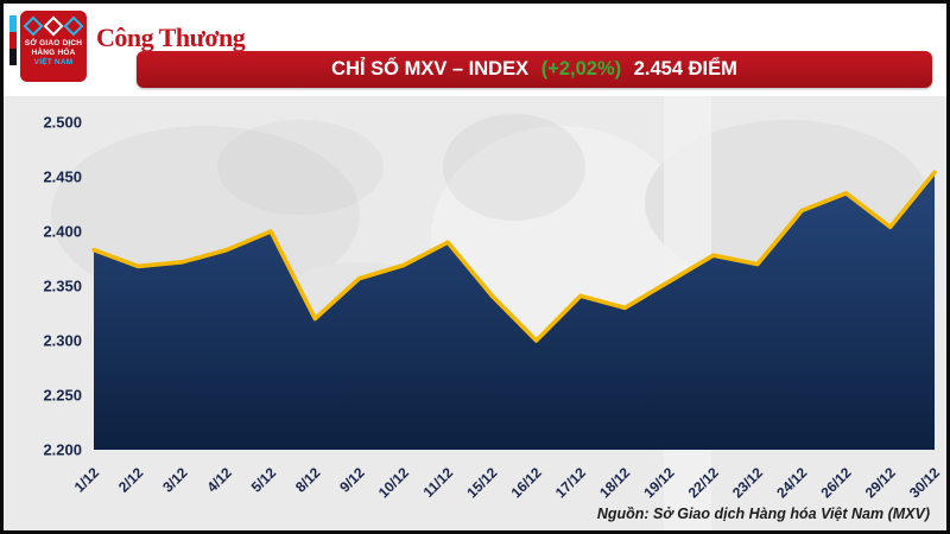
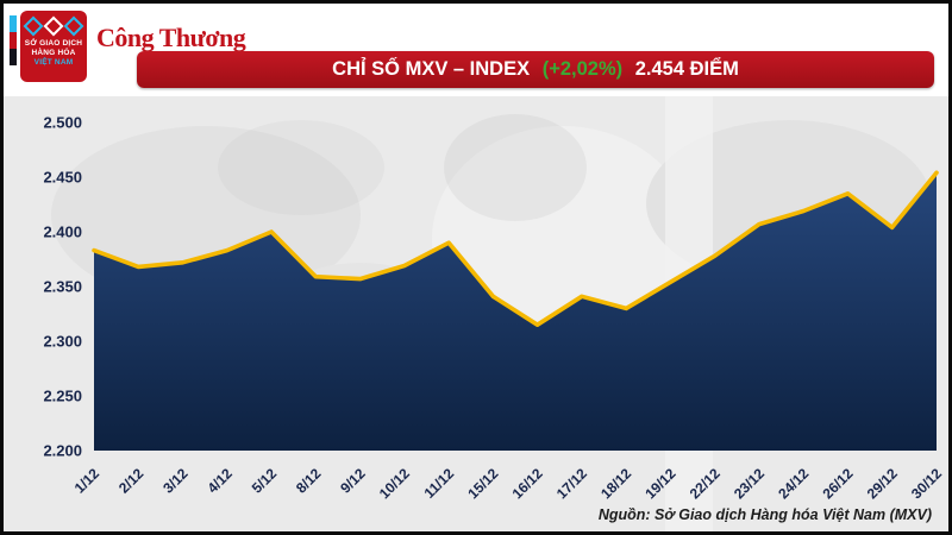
8/12: 2320 -> 2360
16/12: 2300 -> 2320
23/12: 2370 -> 2410
